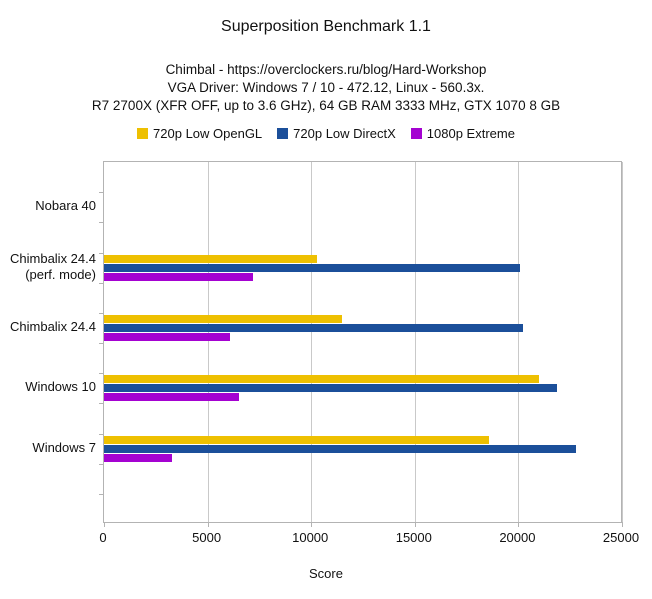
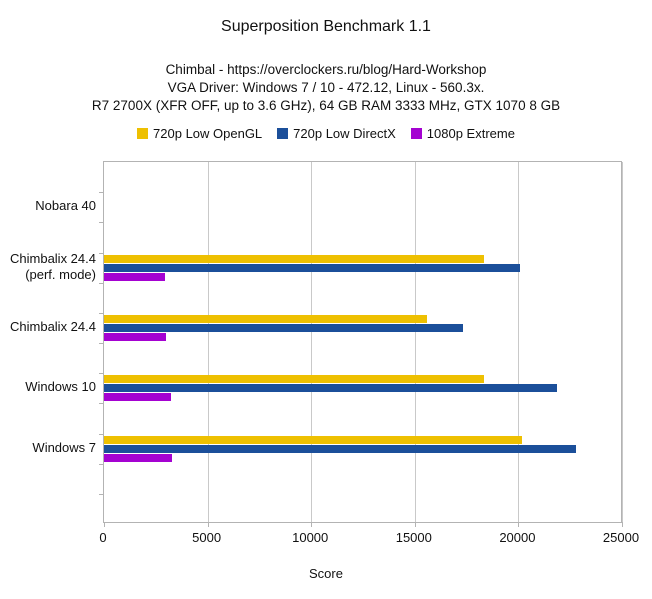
720p Low OpenGL/Chimbalix 24.4 (perf. mode): 10300 -> 18400
1080p Extreme/Chimbalix 24.4 (perf. mode): 7200 -> 3000
720p Low OpenGL/Chimbalix 24.4: 11500 -> 15600
720p Low DirectX/Chimbalix 24.4: 20200 -> 17400
1080p Extreme/Chimbalix 24.4: 6100 -> 3000
720p Low OpenGL/Windows 10: 21000 -> 18400
1080p Extreme/Windows 10: 6500 -> 3200
720p Low OpenGL/Windows 7: 18600 -> 20200
